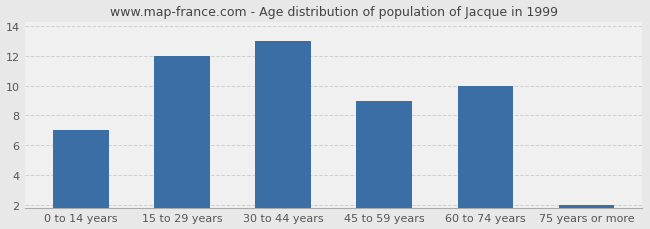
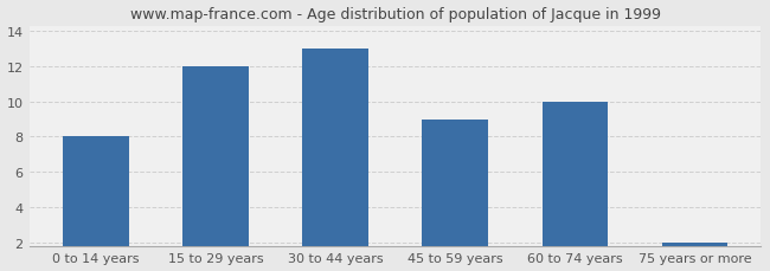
0 to 14 years: 7 -> 8
